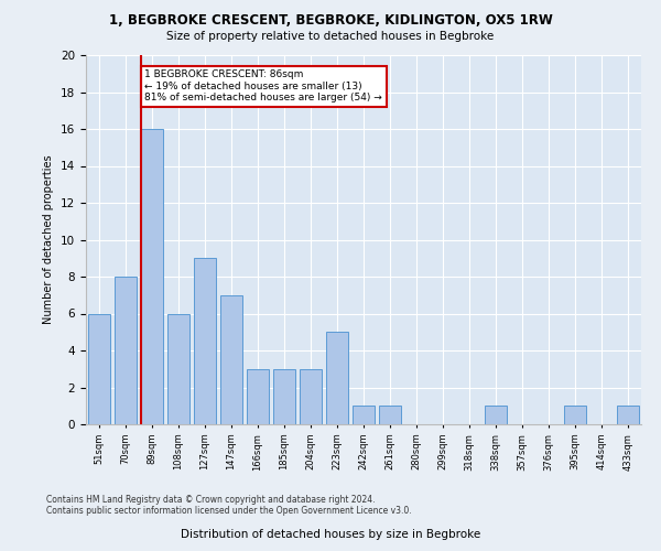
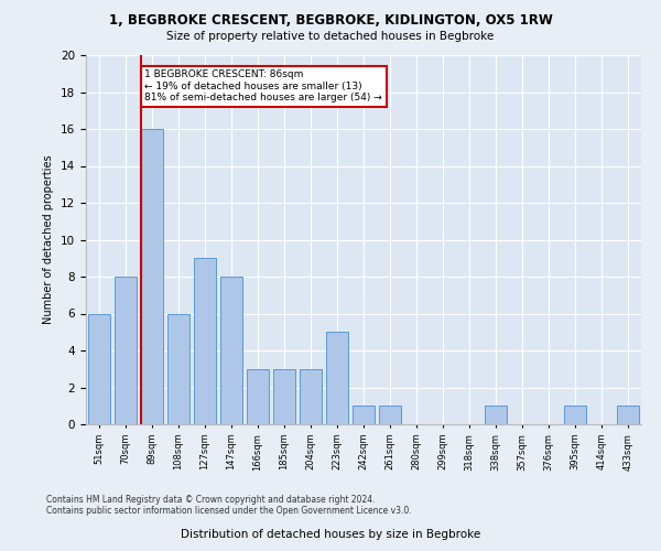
147sqm: 7 -> 8
